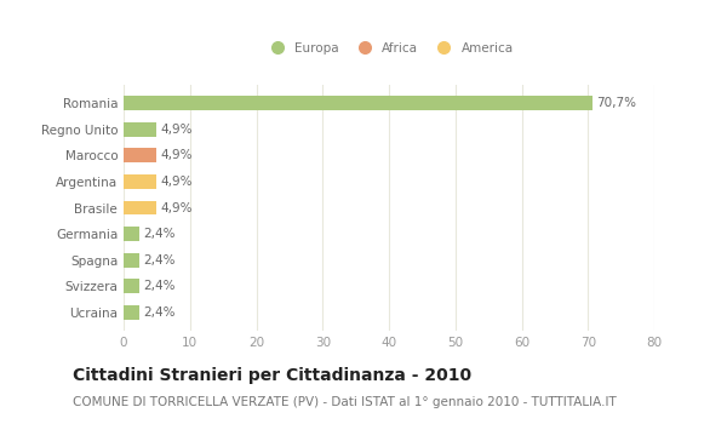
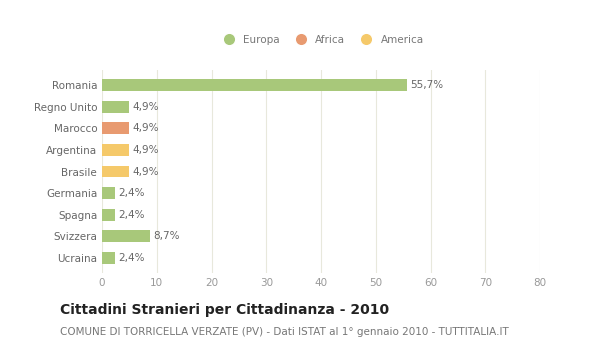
Romania: 70,7% -> 55,7%
Svizzera: 2,4% -> 8,7%
